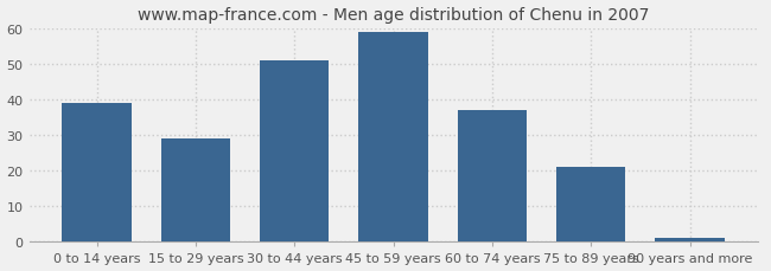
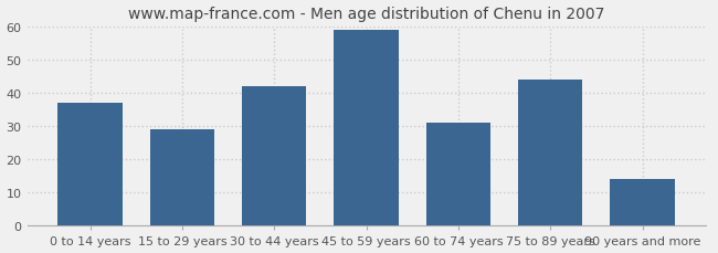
0 to 14 years: 39 -> 37
30 to 44 years: 51 -> 42
60 to 74 years: 37 -> 31
75 to 89 years: 21 -> 44
90 years and more: 1 -> 14
